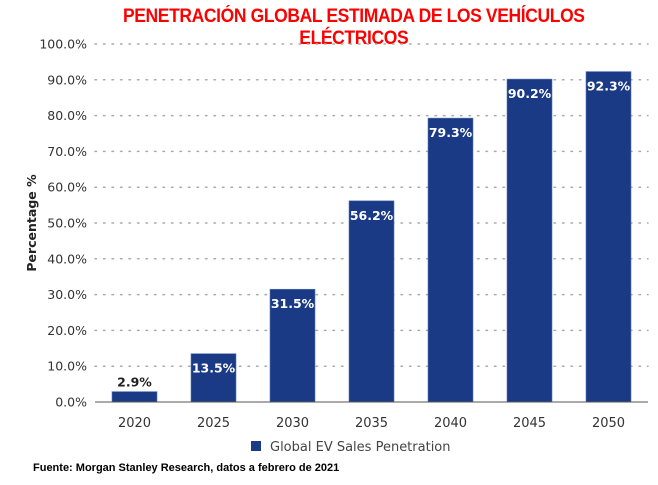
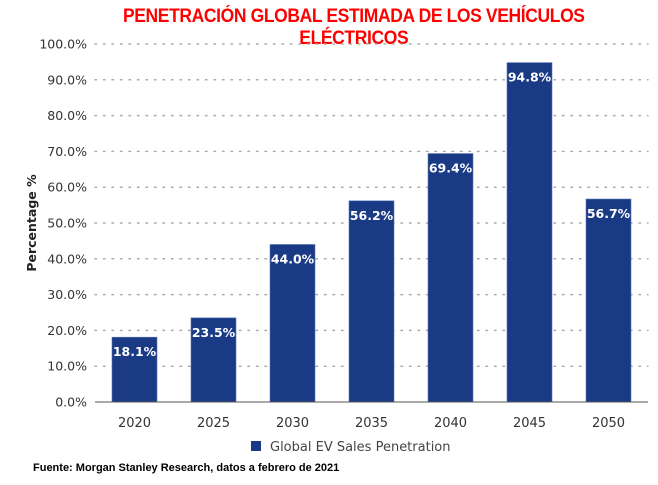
2020: 2.9% -> 18.1%
2025: 13.5% -> 23.5%
2030: 31.5% -> 44.0%
2040: 79.3% -> 69.4%
2045: 90.2% -> 94.8%
2050: 92.3% -> 56.7%
